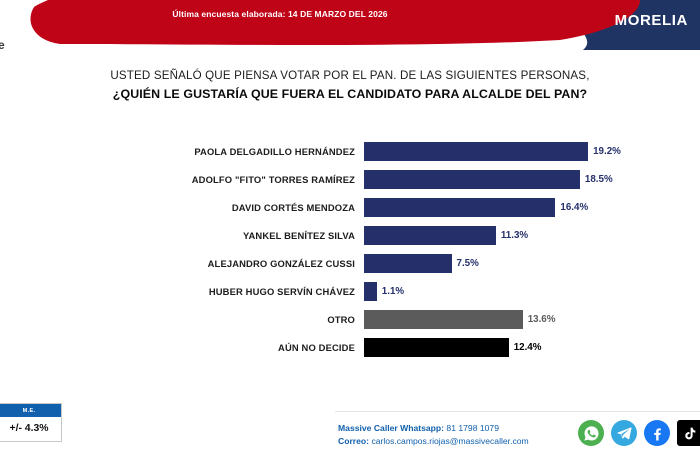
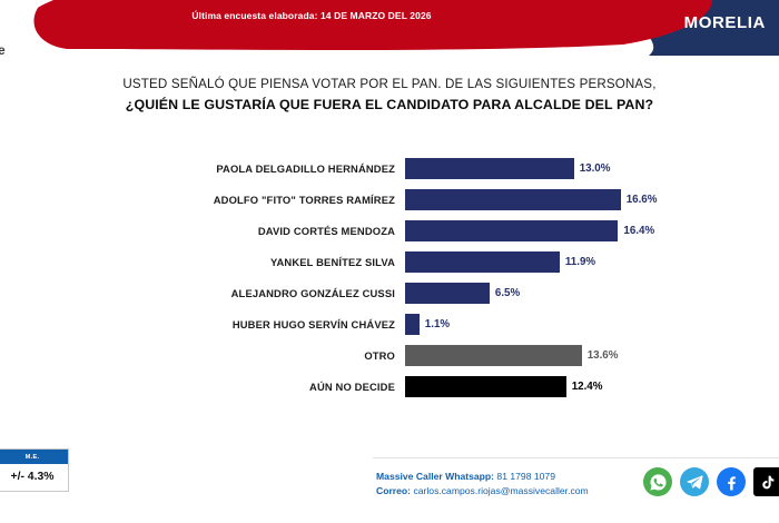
PAOLA DELGADILLO HERNÁNDEZ: 19.2% -> 13.0%
ADOLFO "FITO" TORRES RAMÍREZ: 18.5% -> 16.6%
YANKEL BENÍTEZ SILVA: 11.3% -> 11.9%
ALEJANDRO GONZÁLEZ CUSSI: 7.5% -> 6.5%
